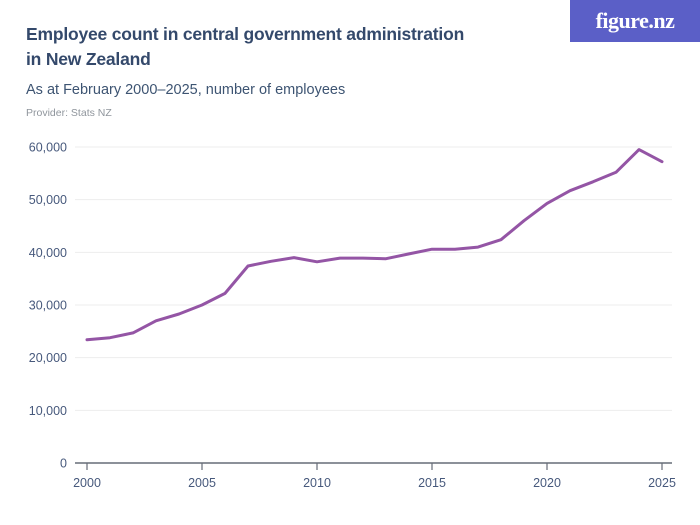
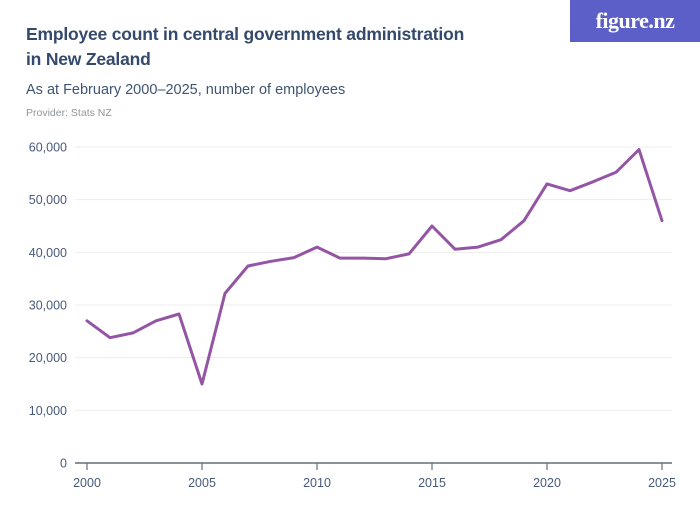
2000: 23000 -> 27000
2005: 30000 -> 15000
2010: 38000 -> 41000
2015: 41000 -> 45000
2020: 49000 -> 53000
2025: 57000 -> 46000
